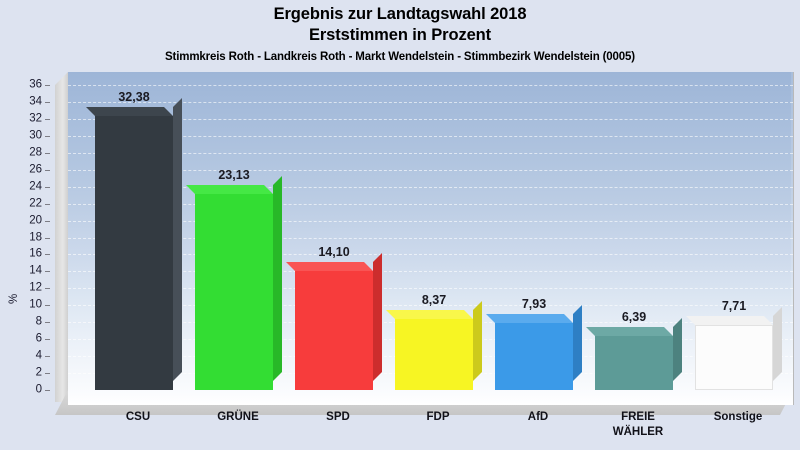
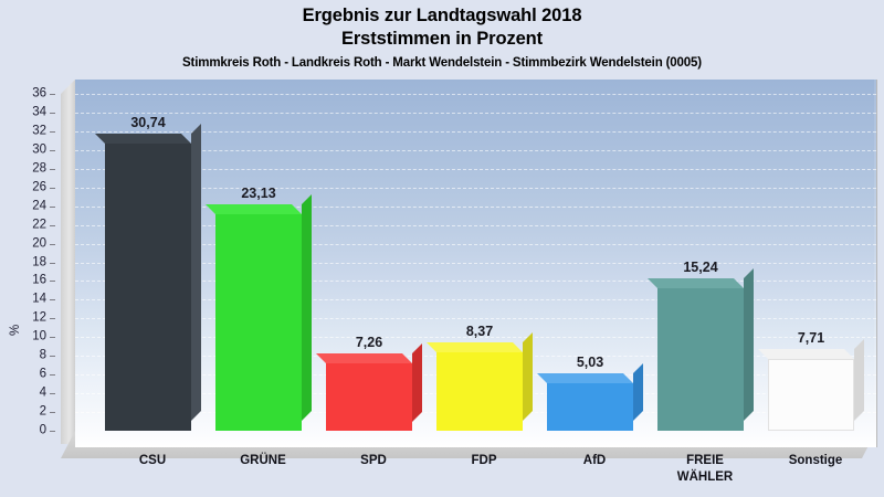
CSU: 32,38 -> 30,74
SPD: 14,10 -> 7,26
AfD: 7,93 -> 5,03
FREIE WÄHLER: 6,39 -> 15,24
